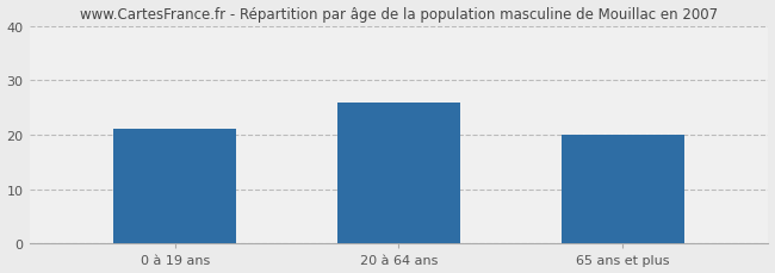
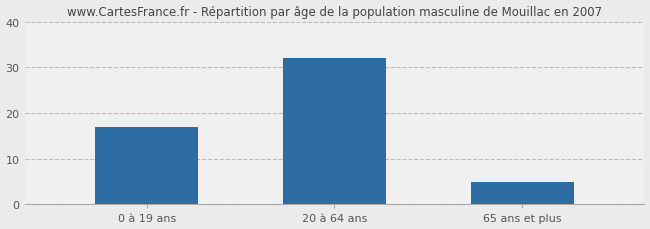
0 à 19 ans: 21 -> 17
20 à 64 ans: 26 -> 32
65 ans et plus: 20 -> 5
